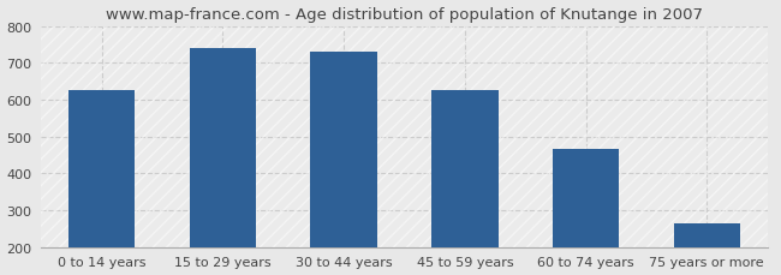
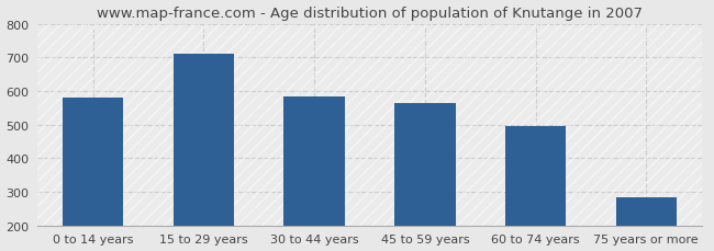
0 to 14 years: 625 -> 580
15 to 29 years: 740 -> 710
30 to 44 years: 730 -> 585
45 to 59 years: 625 -> 565
60 to 74 years: 465 -> 495
75 years or more: 263 -> 285
